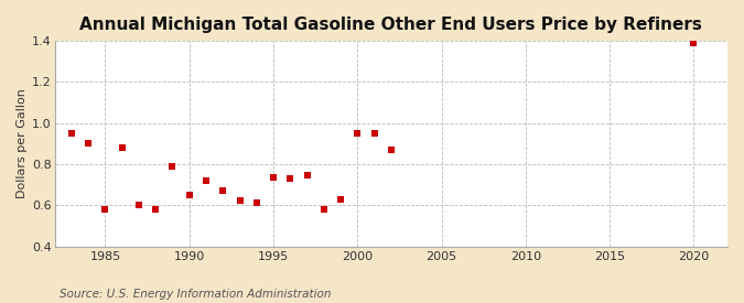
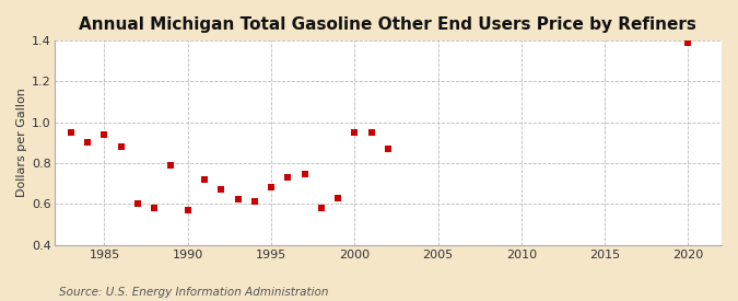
1985: 0.58 -> 0.94
1990: 0.65 -> 0.57
1995: 0.74 -> 0.68
